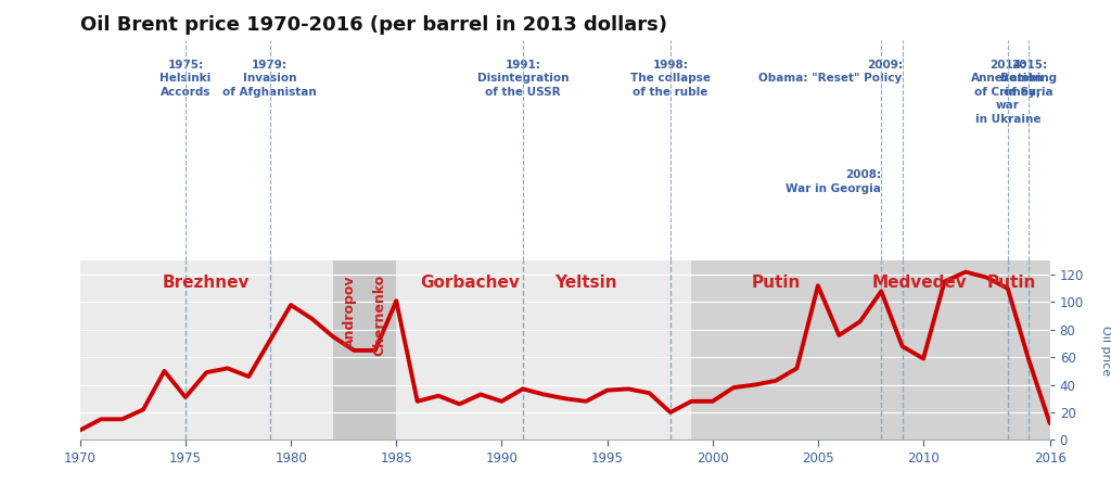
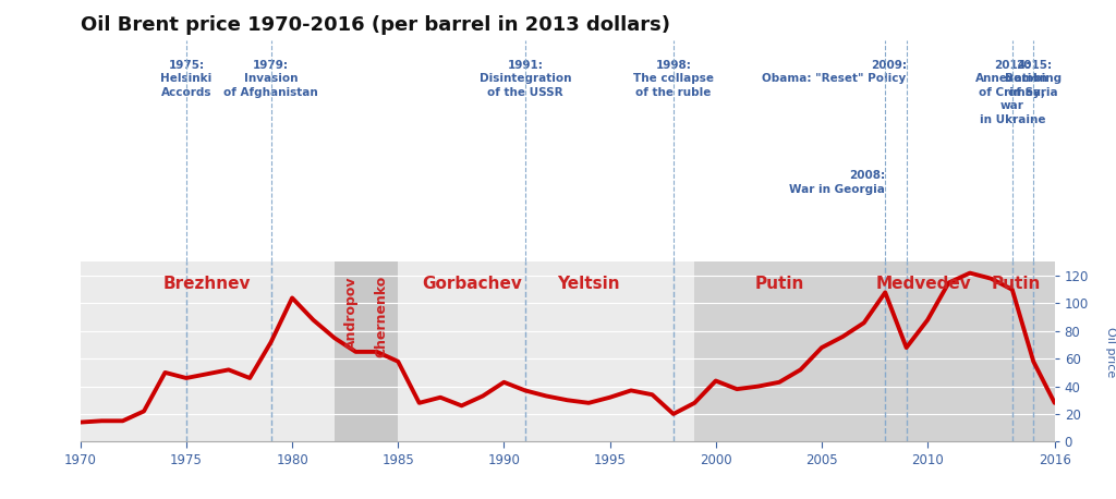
1970: 7 -> 14
1975: 31 -> 46
1980: 98 -> 104
1985: 101 -> 58
1990: 28 -> 43
1995: 36 -> 32
2000: 28 -> 44
2005: 112 -> 68
2010: 59 -> 88
2016: 12 -> 28
